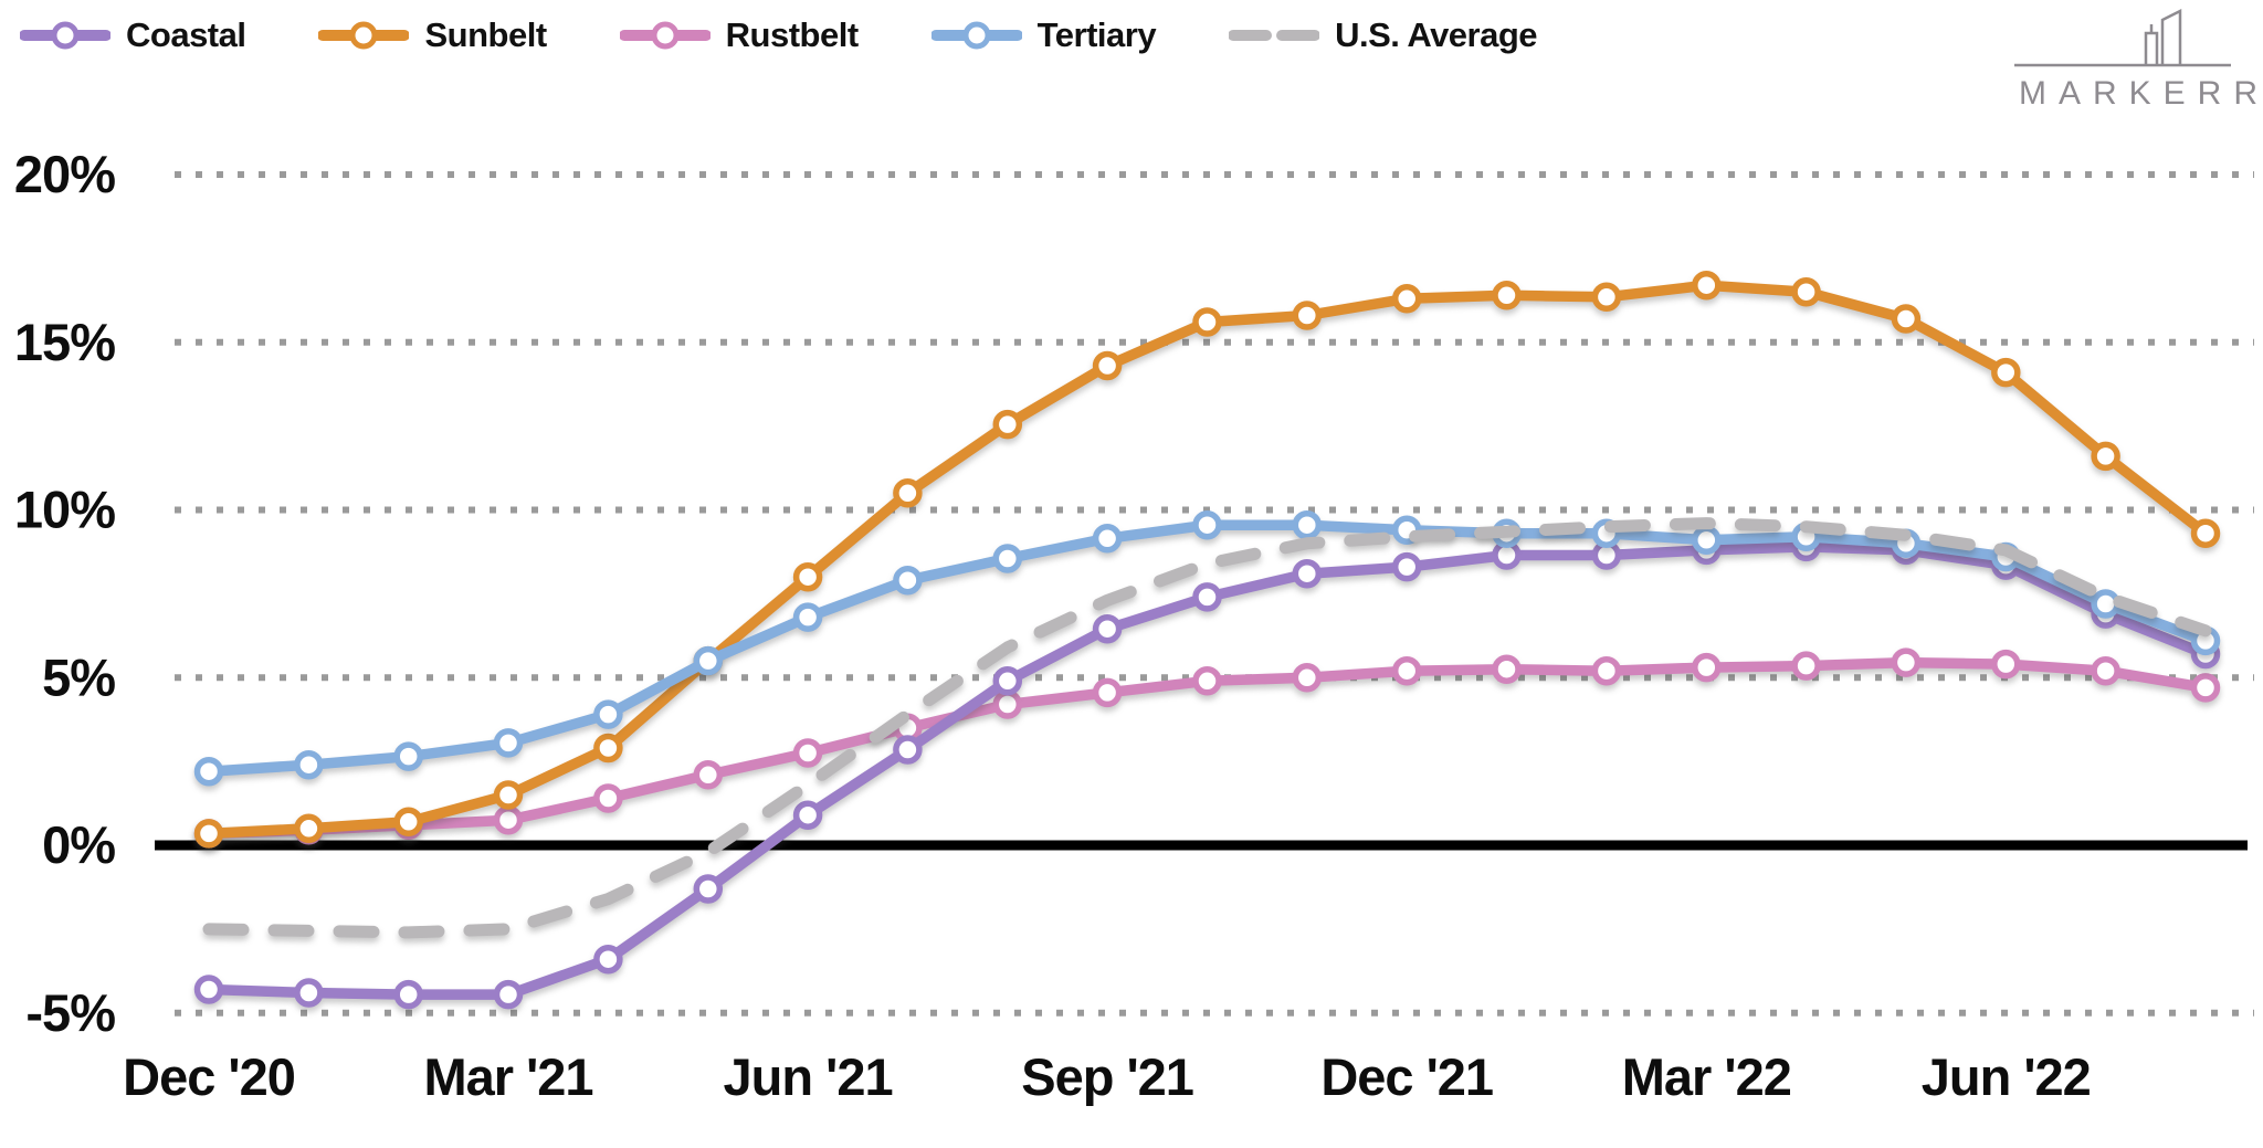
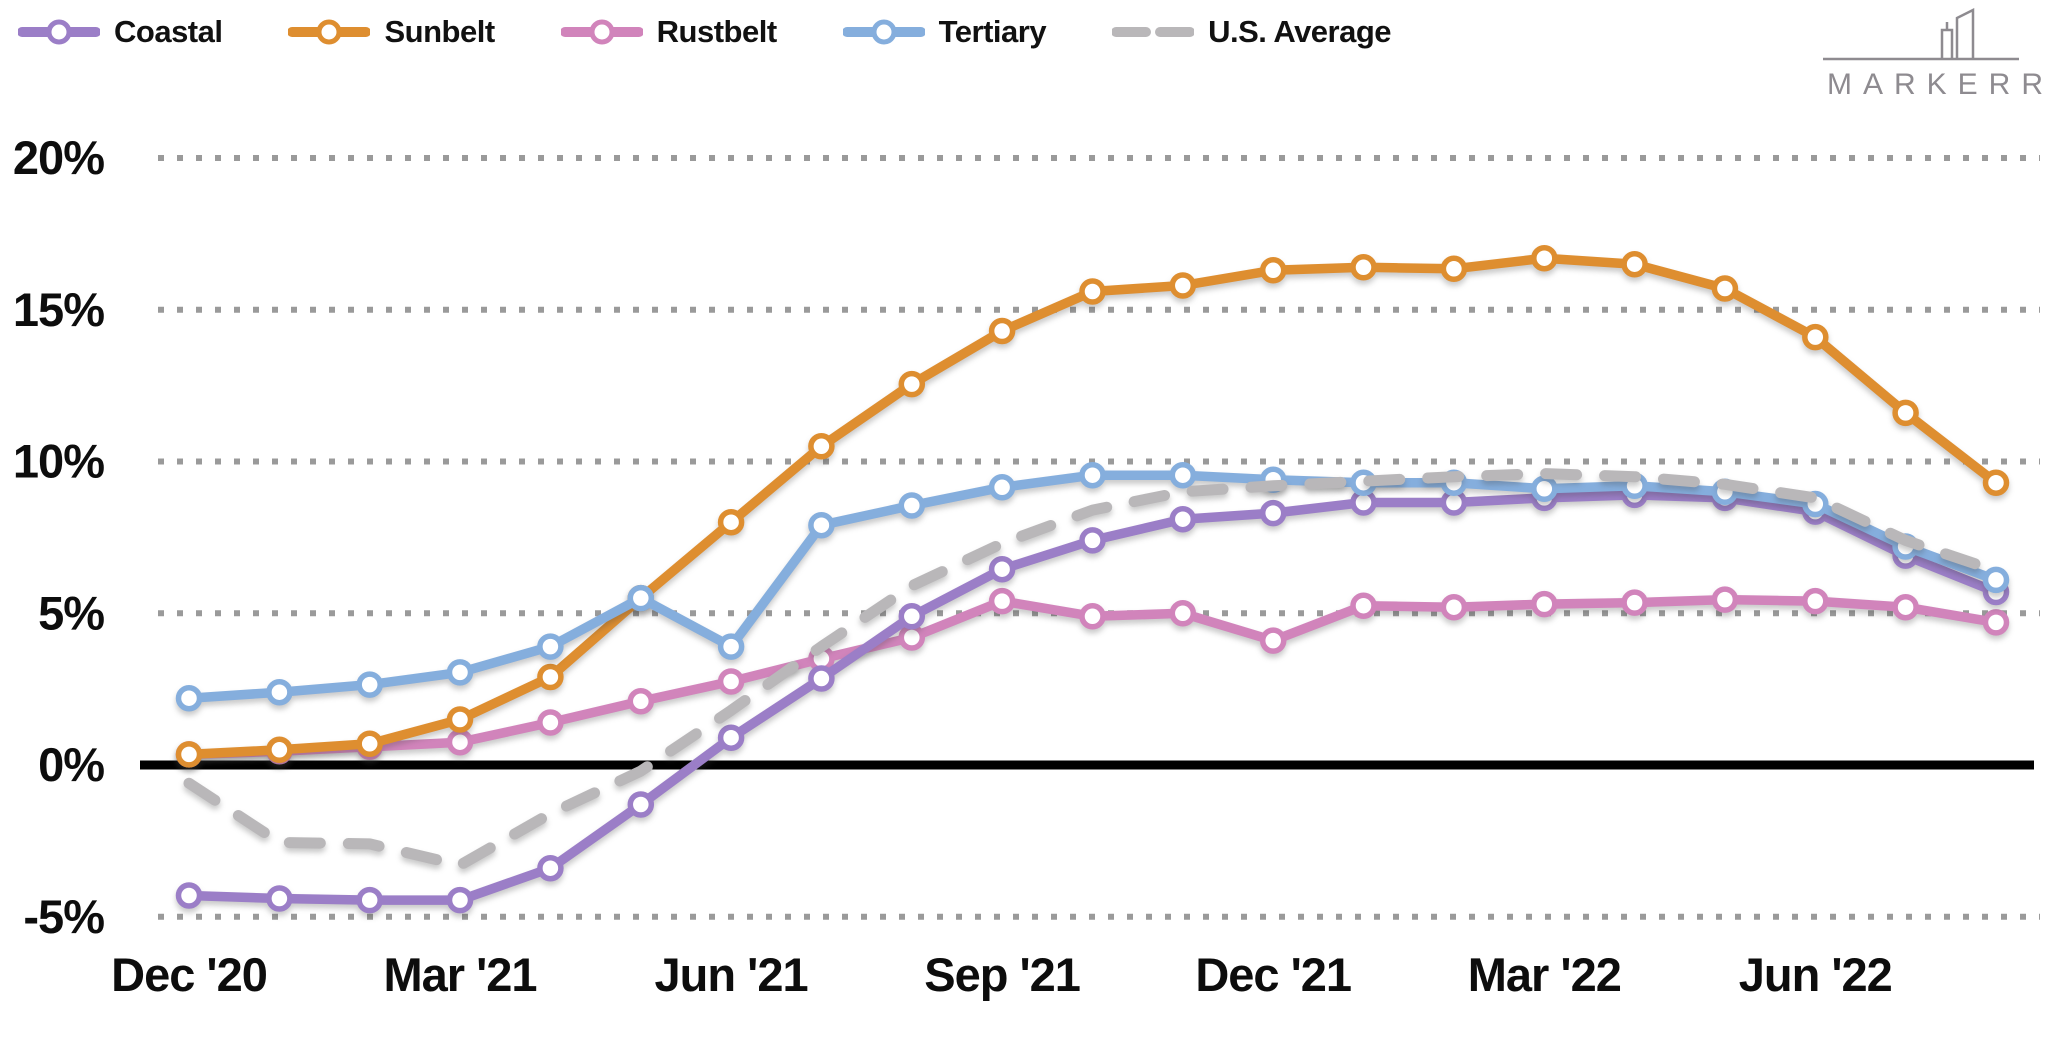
U.S. Average/Dec '20: -2.5% -> -0.6%
U.S. Average/Mar '21: -2.5% -> -3.3%
Tertiary/Jun '21: 6.8% -> 3.9%
Rustbelt/Sep '21: 4.5% -> 5.4%
Rustbelt/Dec '21: 5.2% -> 4.1%
